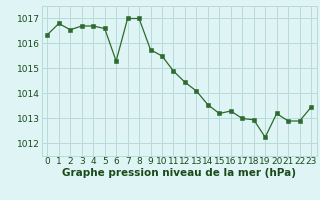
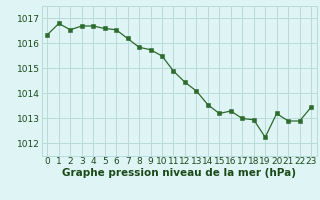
6: 1015.30 -> 1016.55
7: 1017.00 -> 1016.20
8: 1017.00 -> 1015.85
